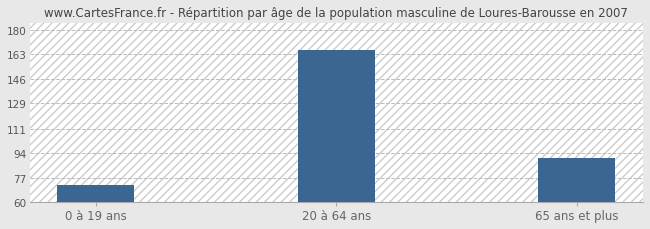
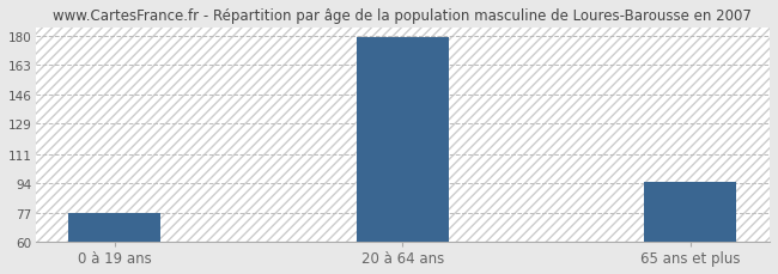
0 à 19 ans: 72 -> 77
20 à 64 ans: 166 -> 179
65 ans et plus: 91 -> 95
